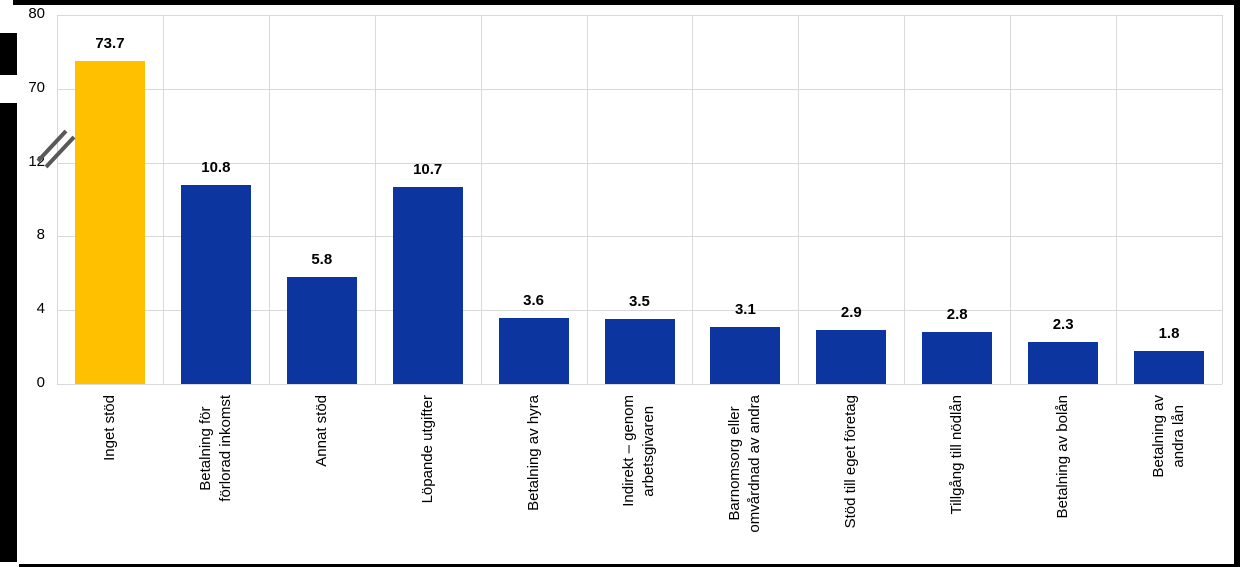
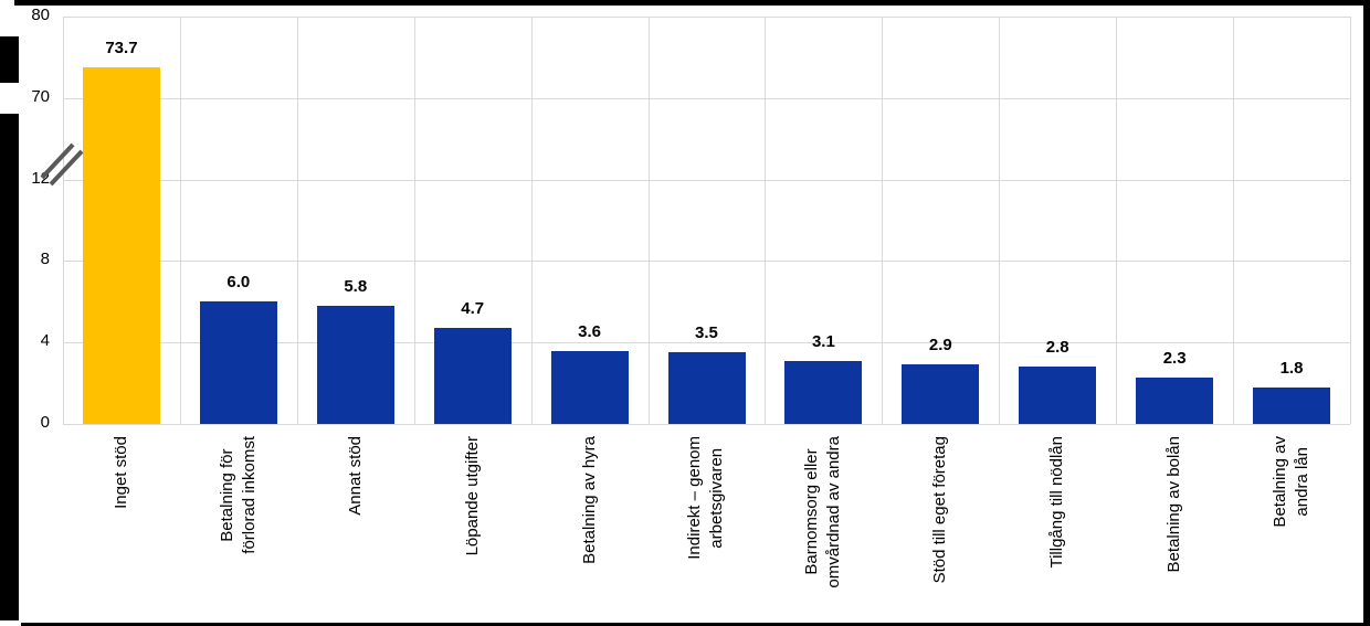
Betalning för förlorad inkomst: 10.8 -> 6.0
Löpande utgifter: 10.7 -> 4.7
